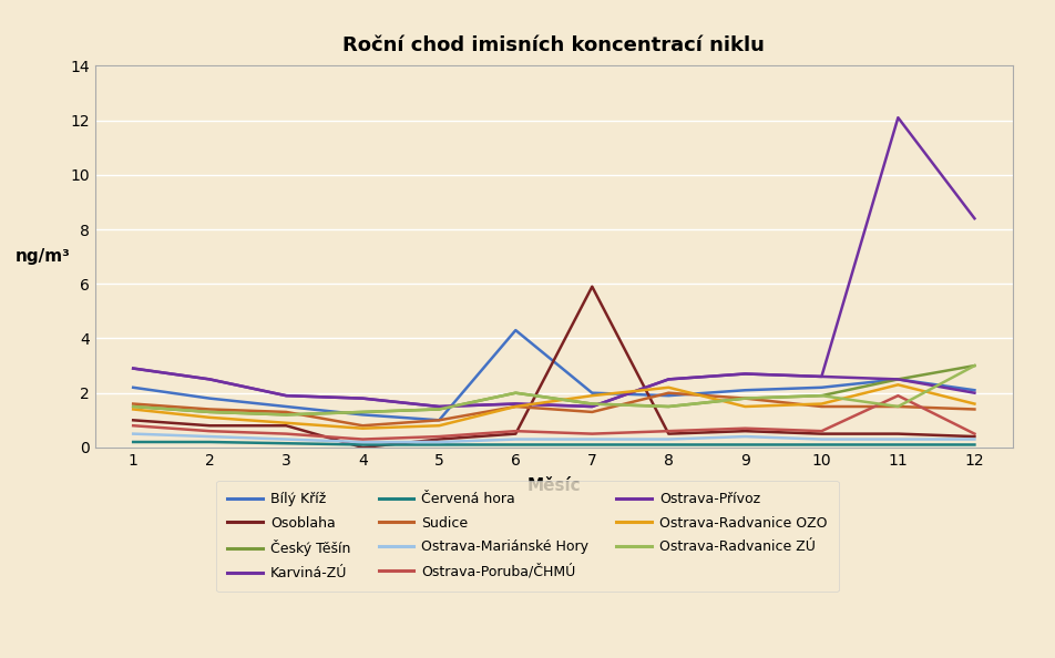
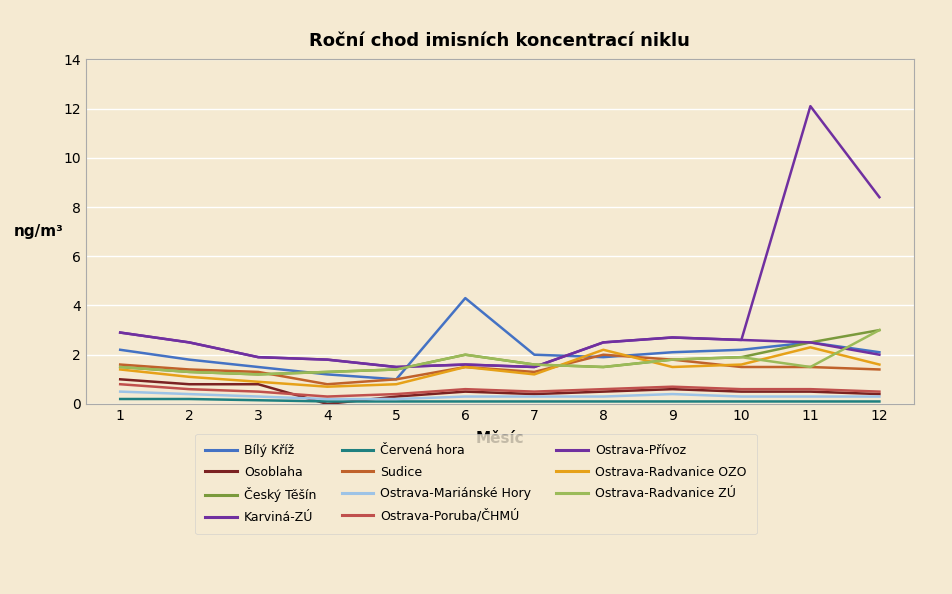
Osoblaha/7: 5.9 -> 0.4
Ostrava-Radvanice OZO/7: 1.9 -> 1.2
Ostrava-Poruba/ČHMÚ/11: 1.9 -> 0.6
